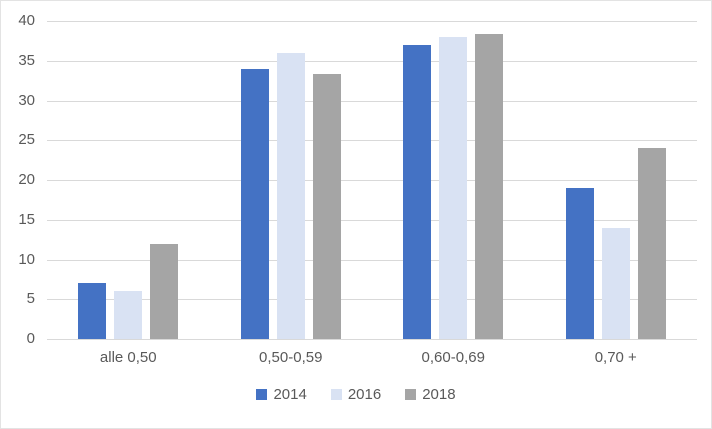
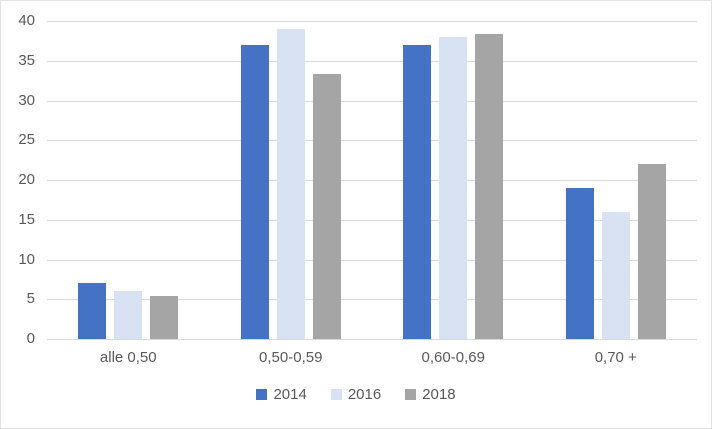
2018/alle 0,50: 12 -> 5
2014/0,50-0,59: 34 -> 37
2016/0,50-0,59: 36 -> 39
2016/0,70 +: 14 -> 16
2018/0,70 +: 24 -> 22
